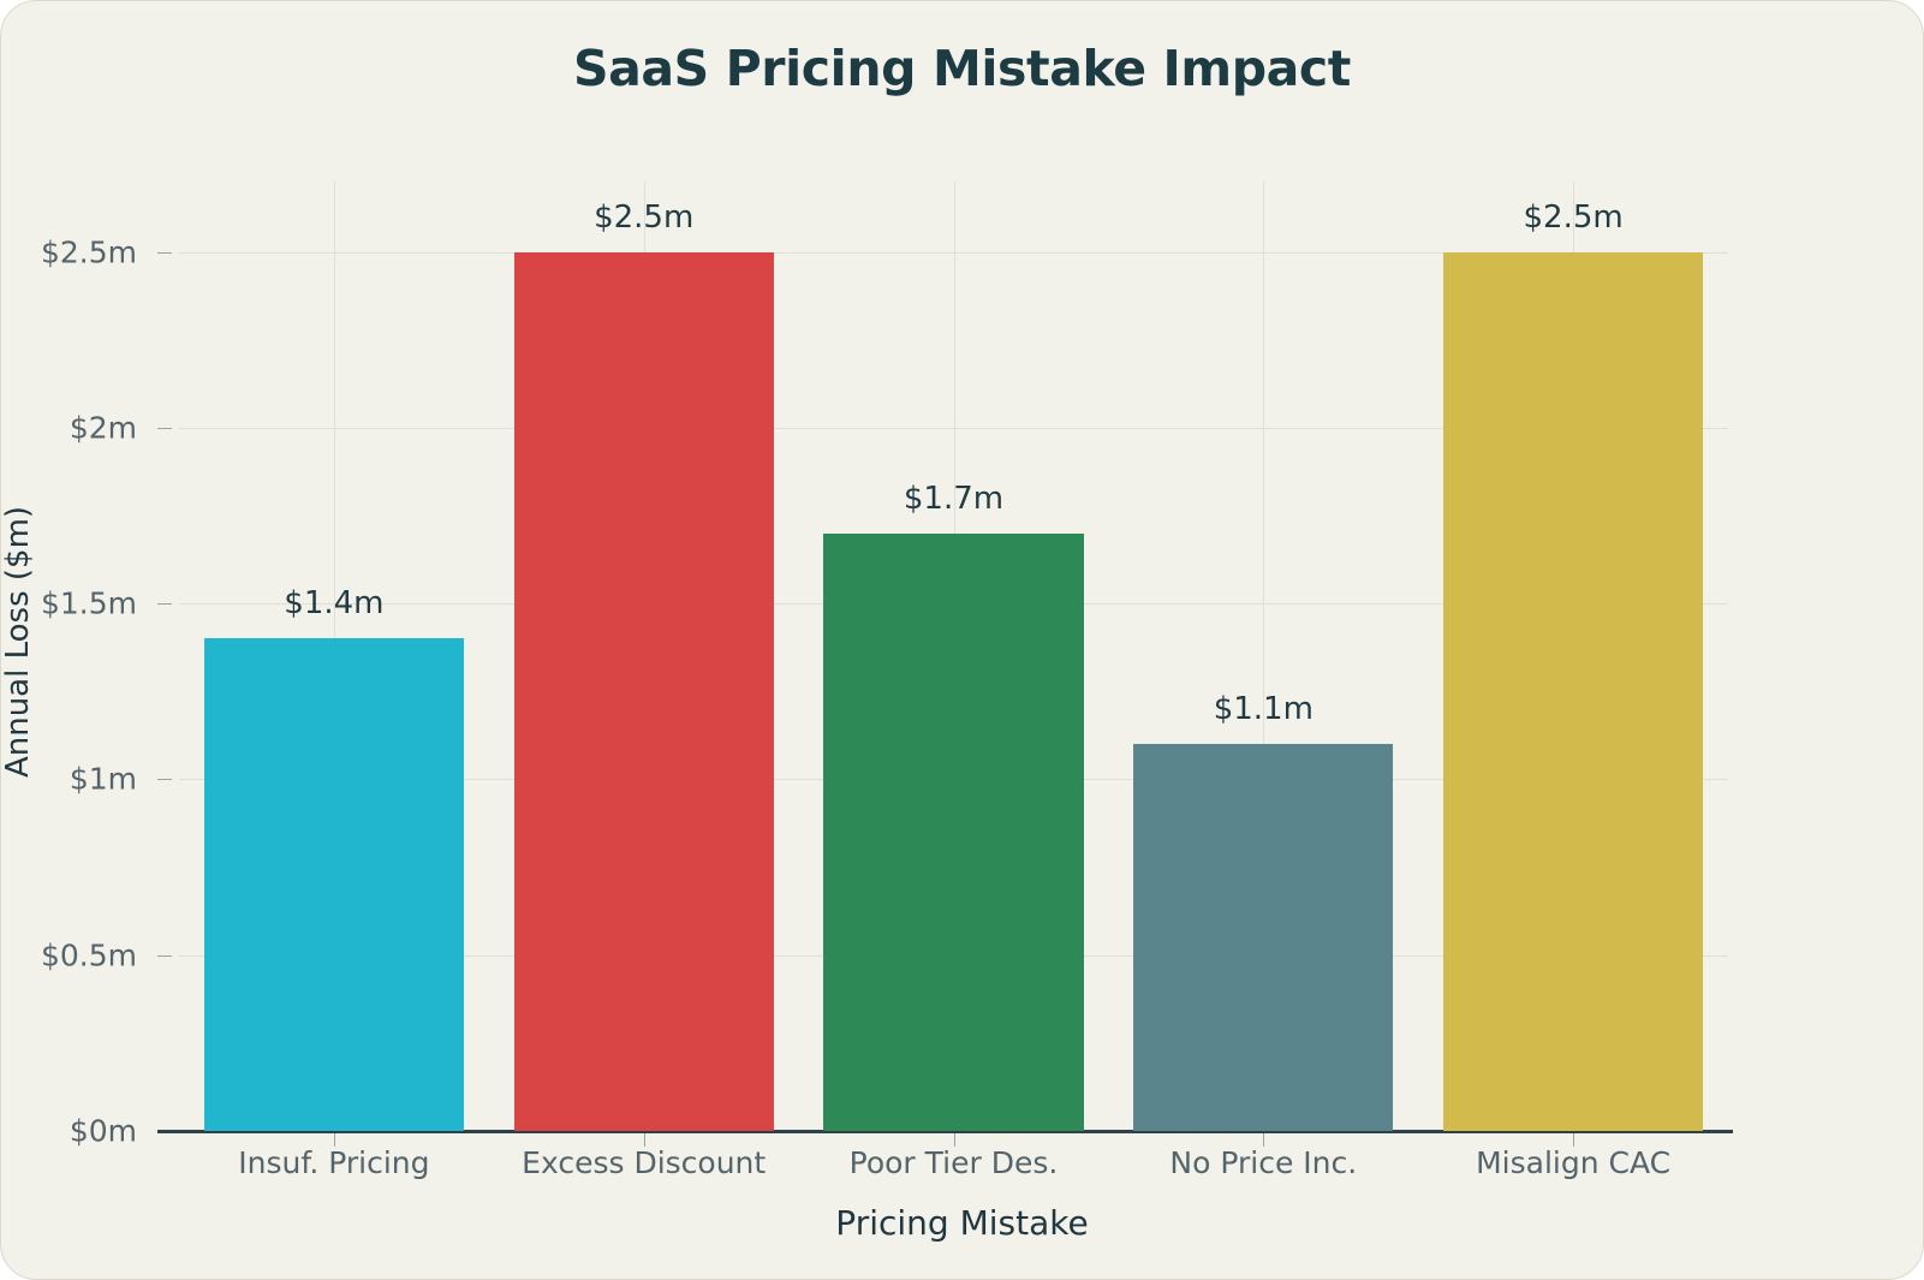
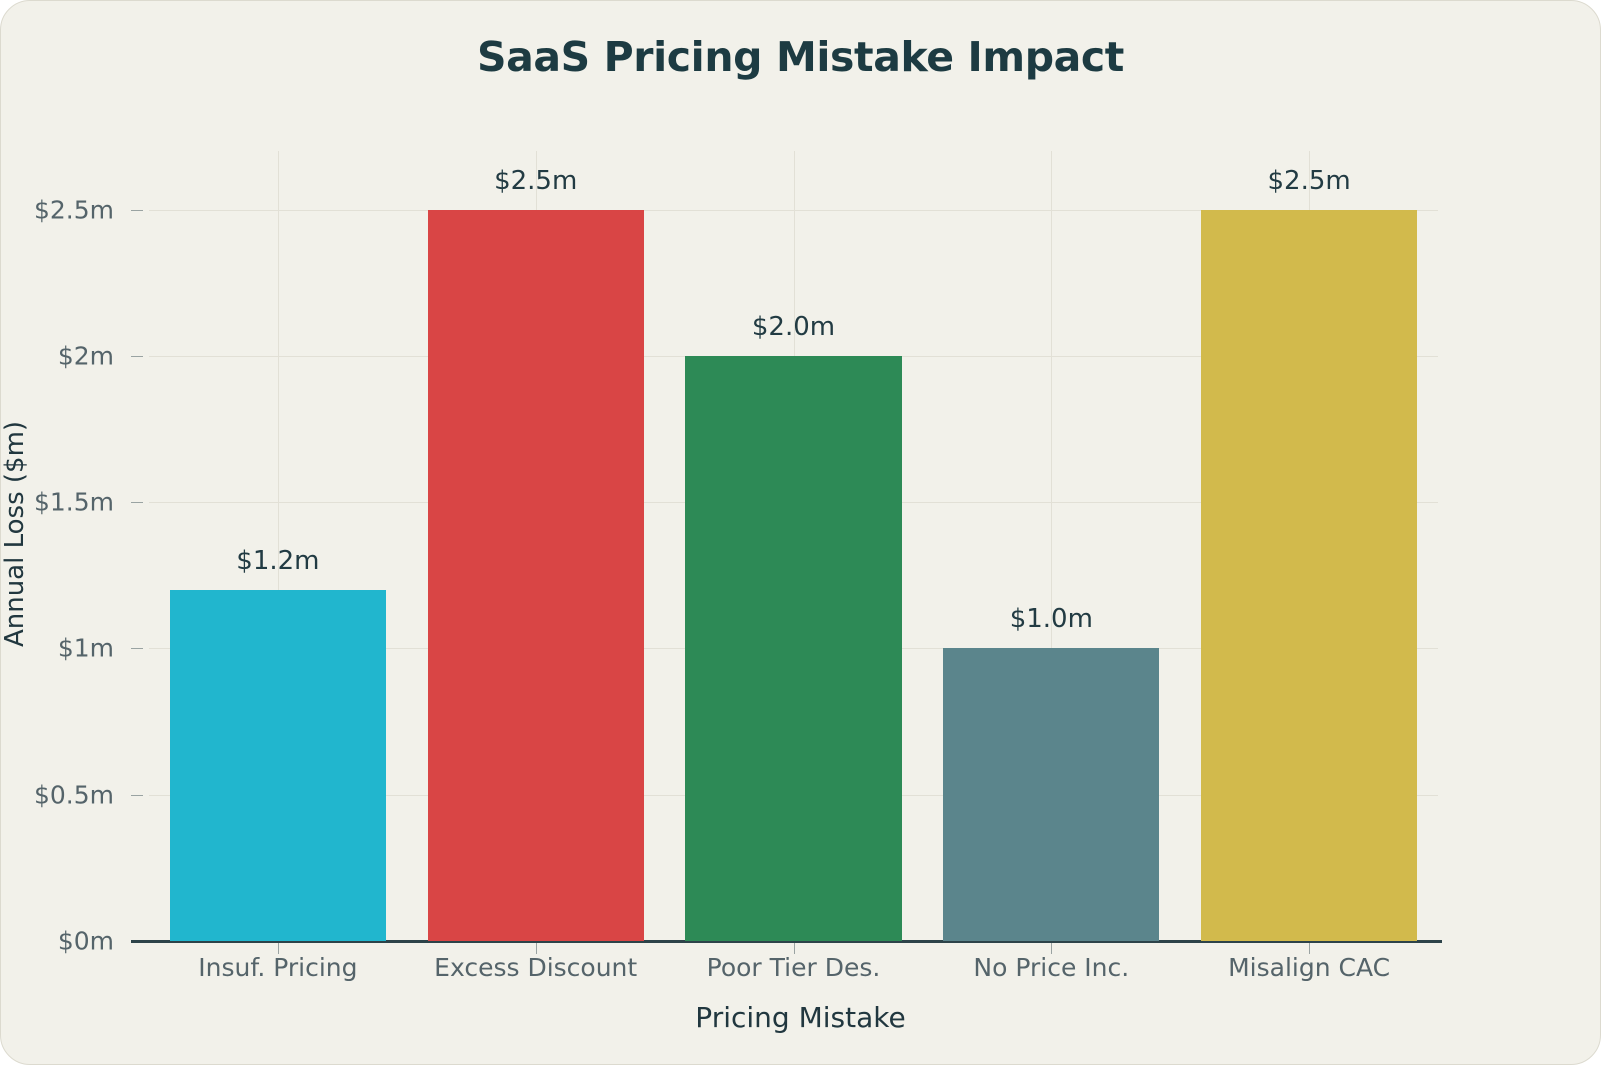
Insuf. Pricing: $1.4m -> $1.2m
Poor Tier Des.: $1.7m -> $2.0m
No Price Inc.: $1.1m -> $1.0m
